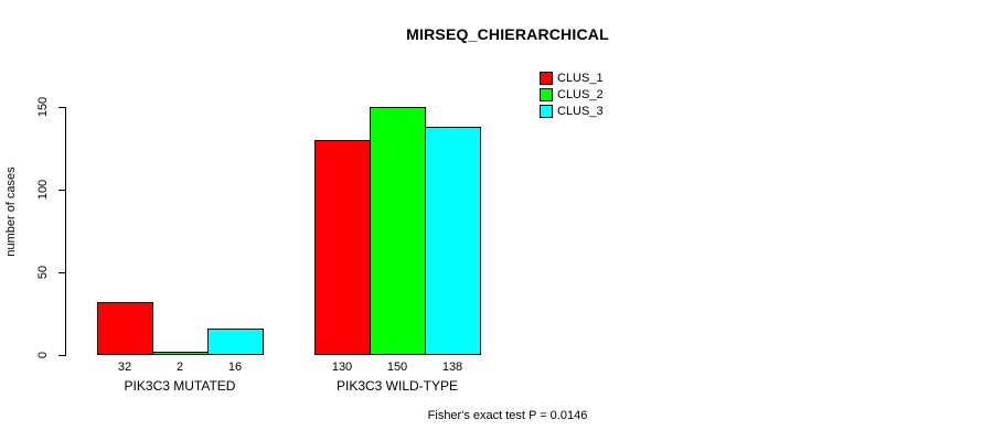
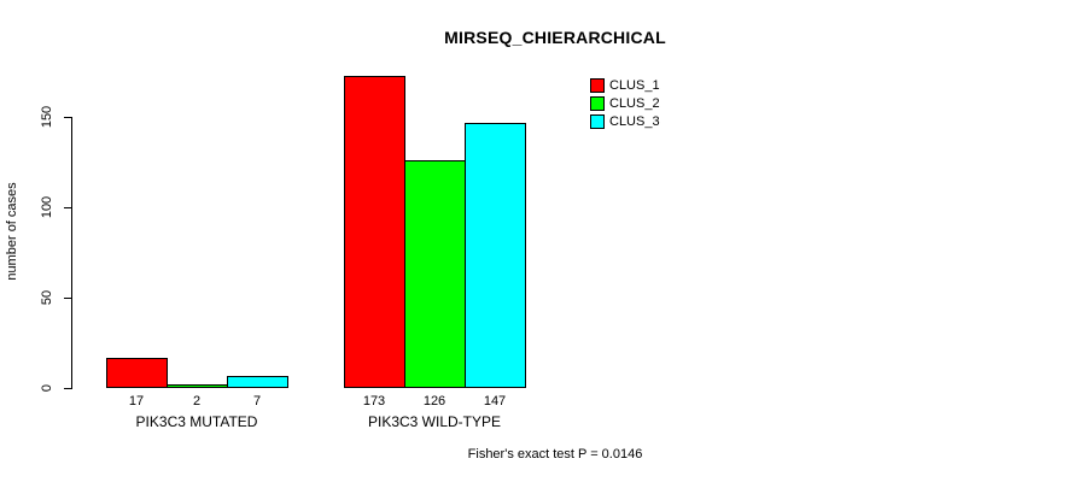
CLUS_1/PIK3C3 MUTATED: 32 -> 17
CLUS_3/PIK3C3 MUTATED: 16 -> 7
CLUS_1/PIK3C3 WILD-TYPE: 130 -> 173
CLUS_2/PIK3C3 WILD-TYPE: 150 -> 126
CLUS_3/PIK3C3 WILD-TYPE: 138 -> 147
